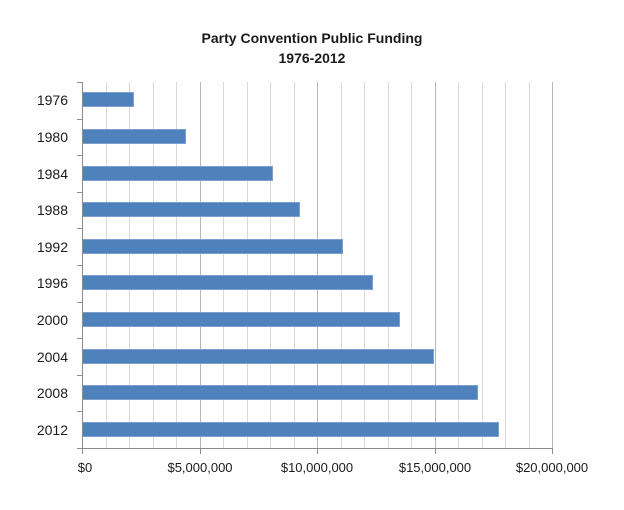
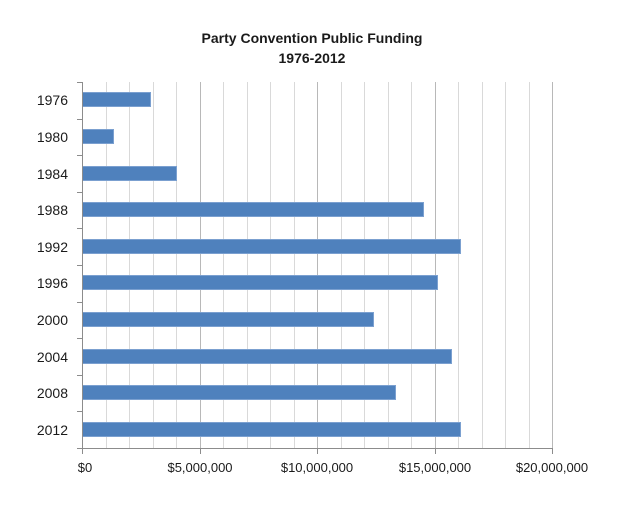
1976: $2200000 -> $2900000
1980: $4400000 -> $1300000
1984: $8100000 -> $4000000
1988: $9200000 -> $14500000
1992: $11000000 -> $16100000
1996: $12400000 -> $15100000
2000: $13500000 -> $12400000
2004: $14900000 -> $15700000
2008: $16800000 -> $13300000
2012: $17700000 -> $16100000
